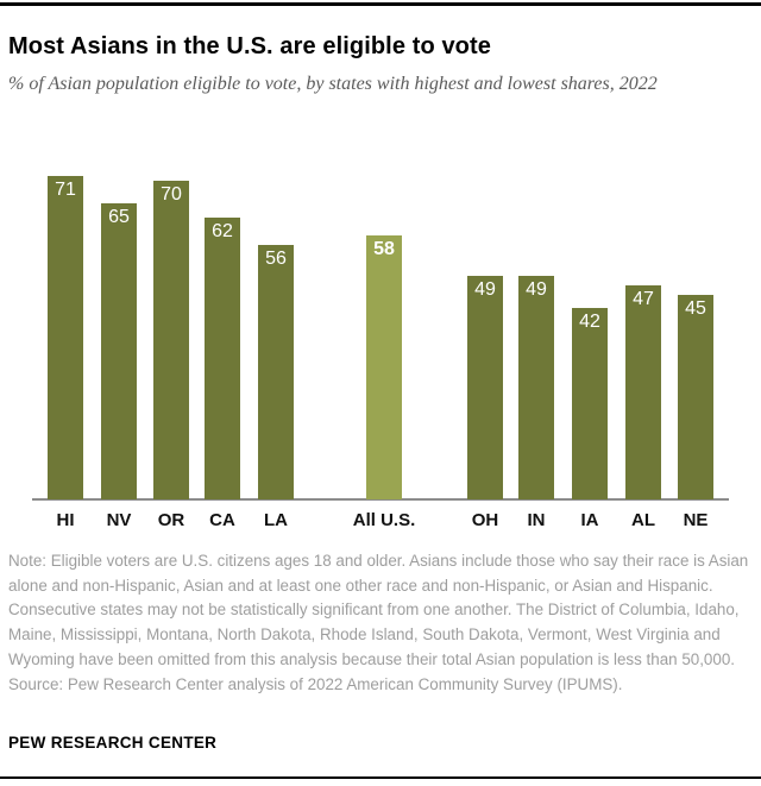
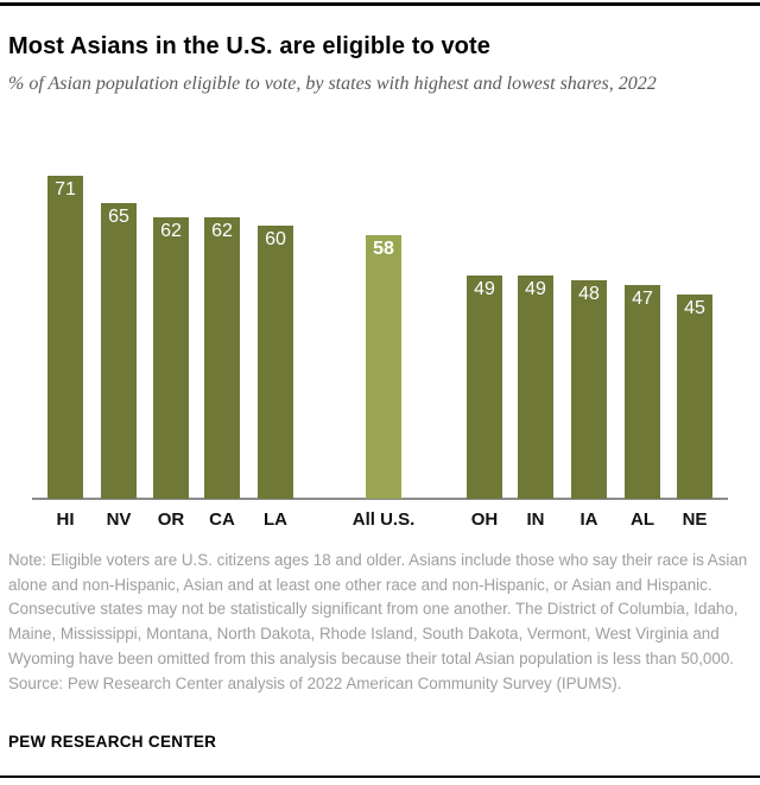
OR: 70 -> 62
LA: 56 -> 60
IA: 42 -> 48
